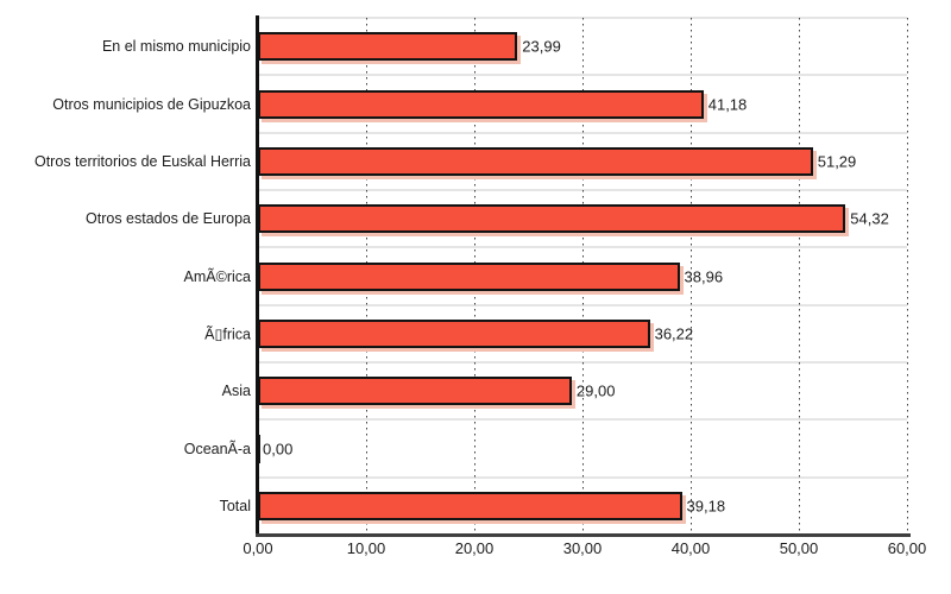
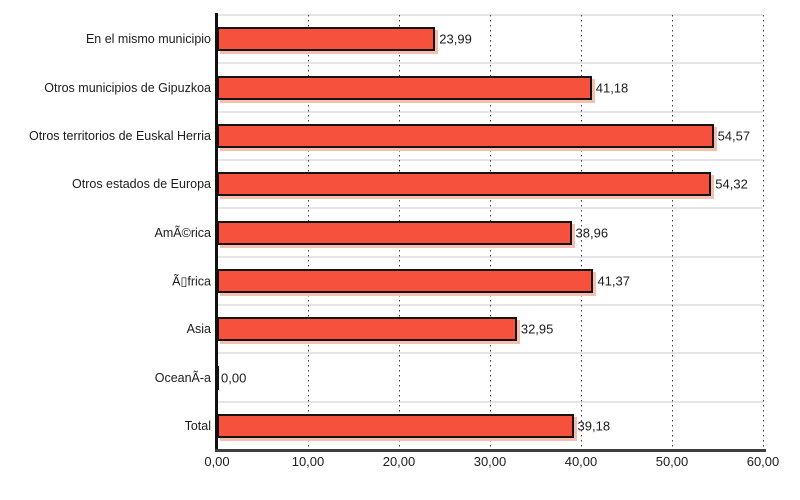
Otros territorios de Euskal Herria: 51,29 -> 54,57
Ã▯frica: 36,22 -> 41,37
Asia: 29,00 -> 32,95
